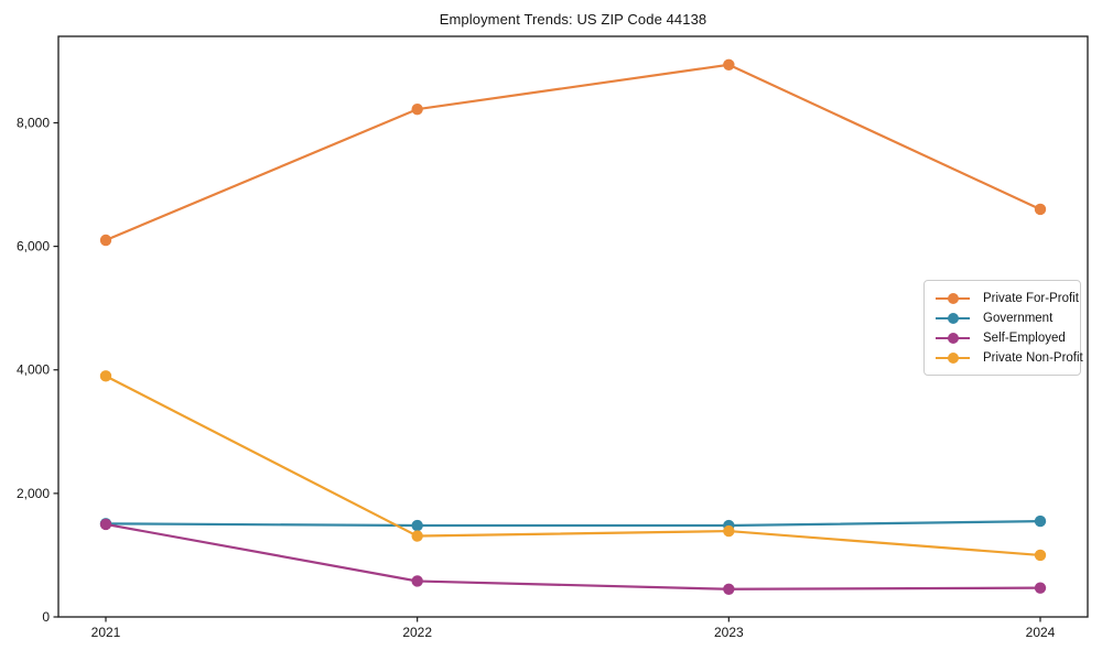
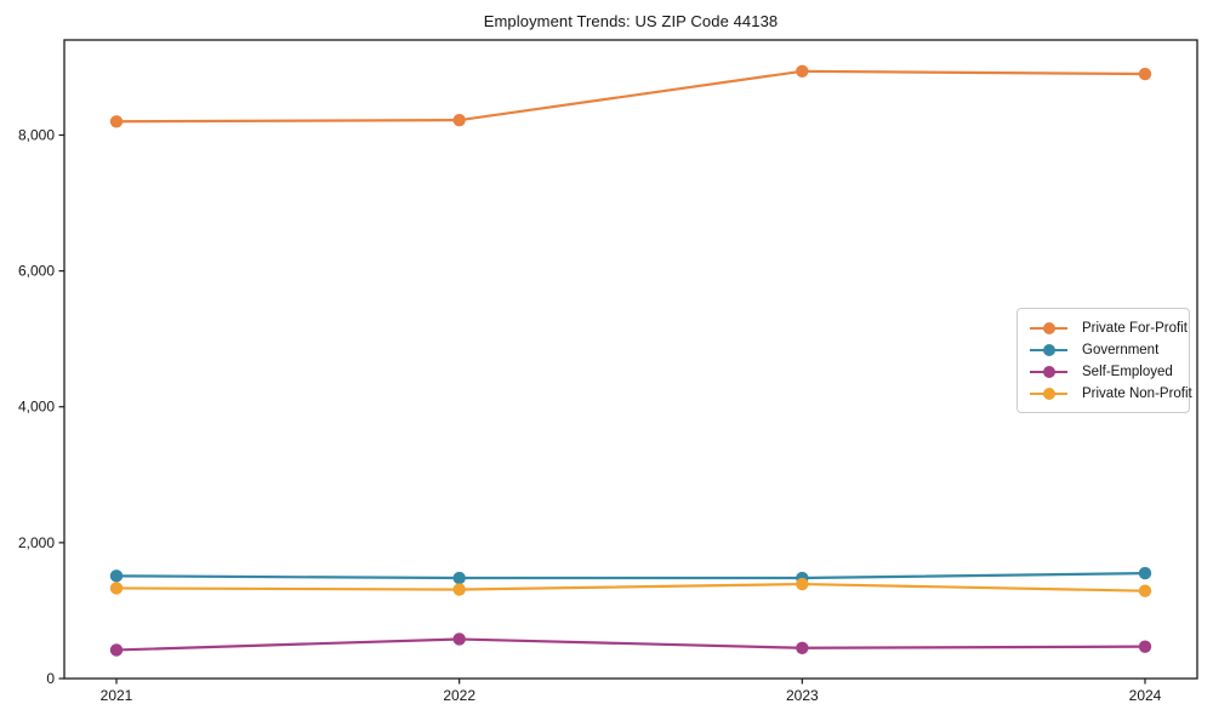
Private For-Profit/2021: 6100 -> 8200
Self-Employed/2021: 1500 -> 400
Private Non-Profit/2021: 3900 -> 1300
Private For-Profit/2024: 6600 -> 8900
Private Non-Profit/2024: 1000 -> 1300
